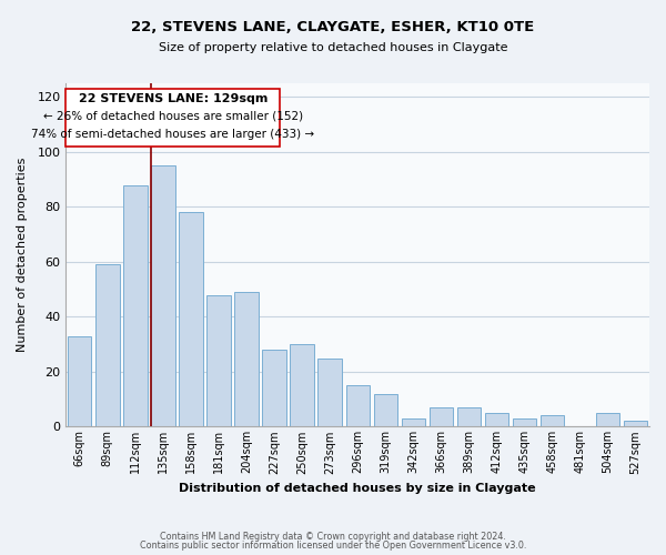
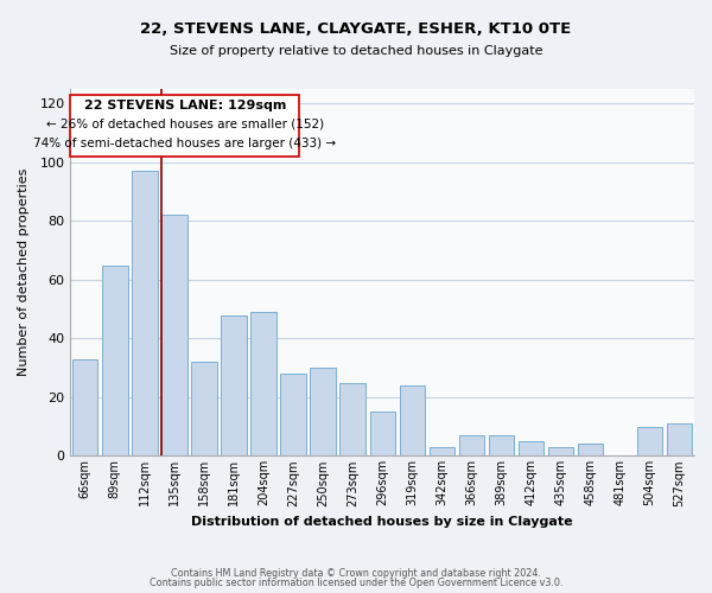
89sqm: 59 -> 65
112sqm: 88 -> 97
135sqm: 95 -> 82
158sqm: 78 -> 32
319sqm: 12 -> 24
504sqm: 5 -> 10
527sqm: 2 -> 11
